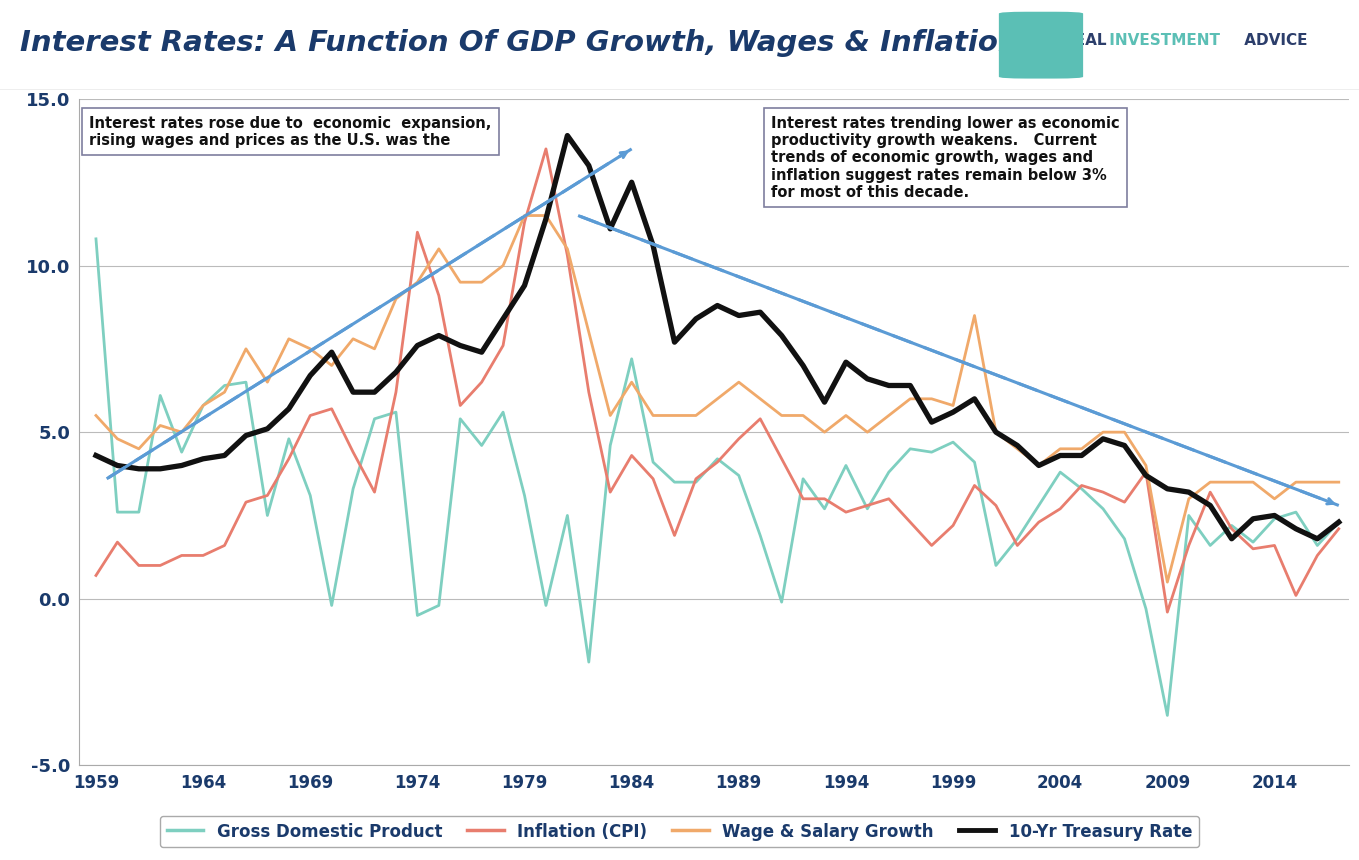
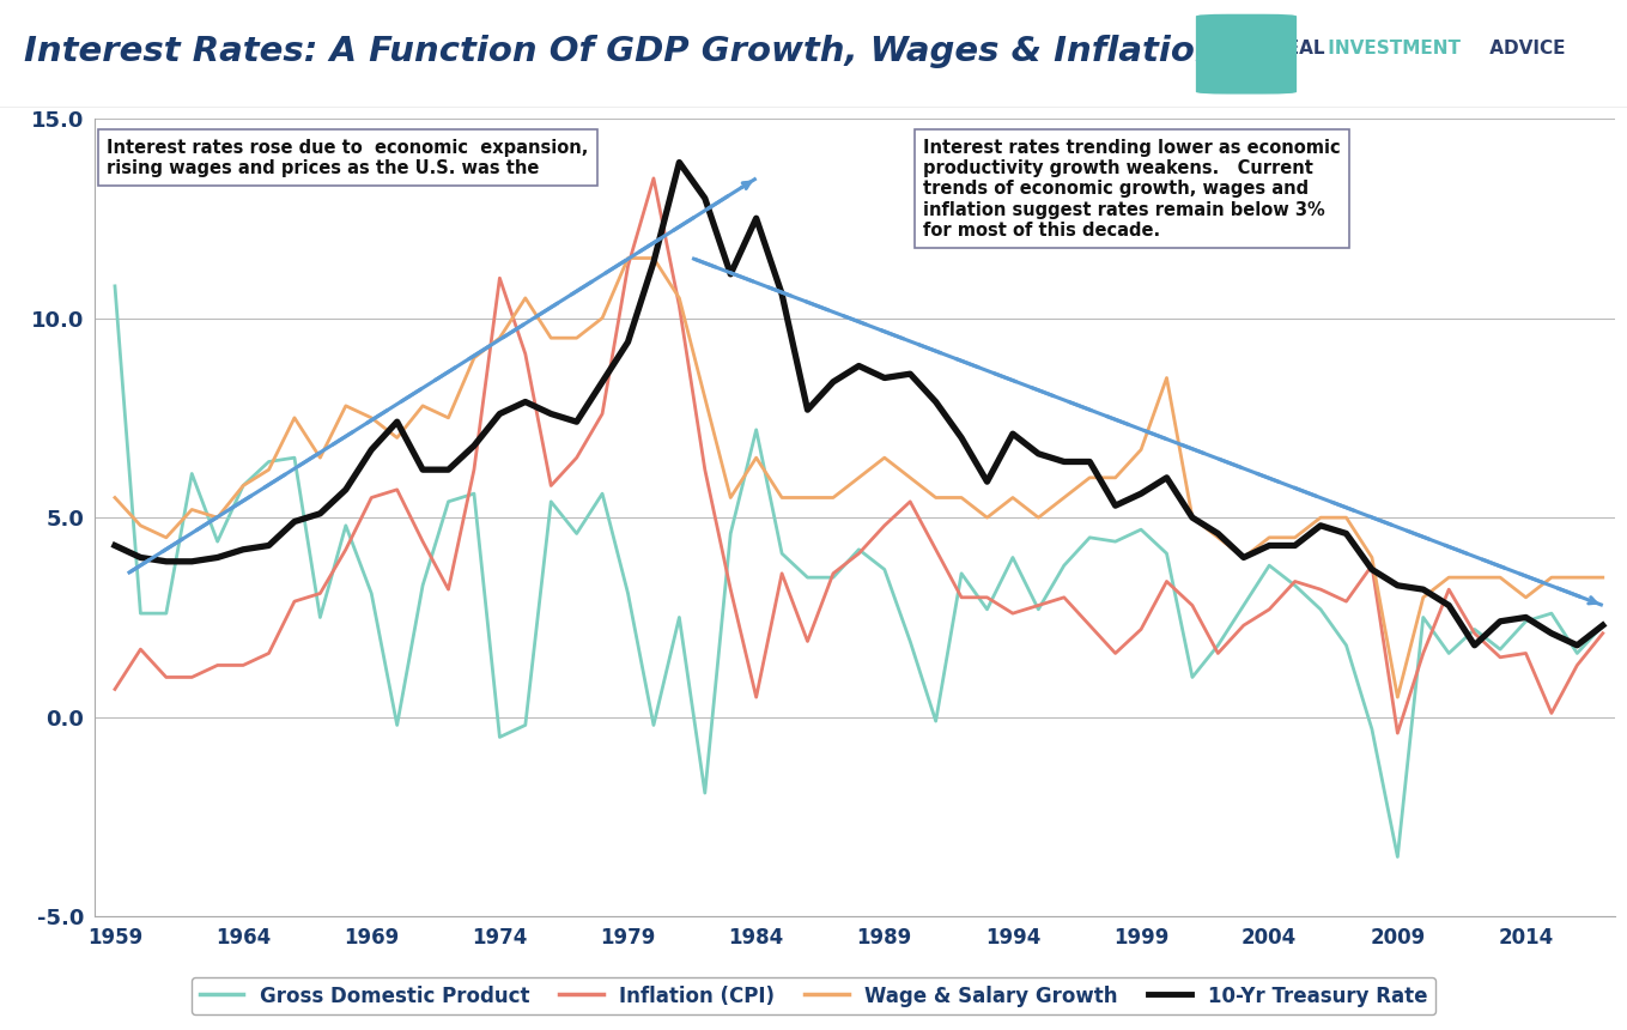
Inflation (CPI)/1984: 4.3 -> 0.5
Wage & Salary Growth/1999: 5.8 -> 6.7
